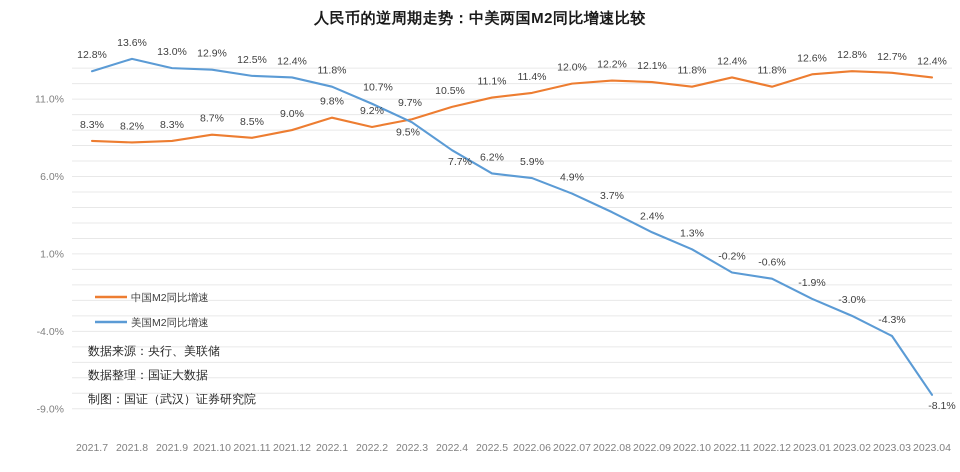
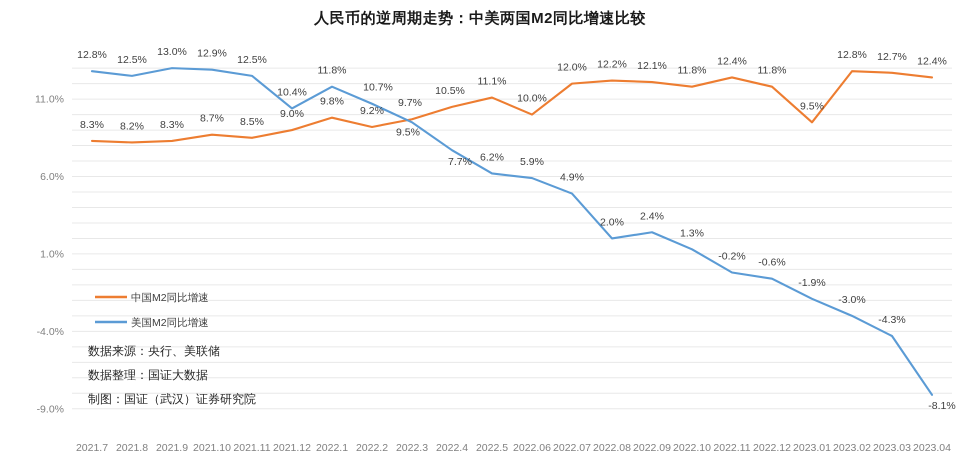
美国M2同比增速/2021.8: 13.6% -> 12.5%
美国M2同比增速/2021.12: 12.4% -> 10.4%
中国M2同比增速/2022.06: 11.4% -> 10.0%
美国M2同比增速/2022.08: 3.7% -> 2.0%
中国M2同比增速/2023.01: 12.6% -> 9.5%
